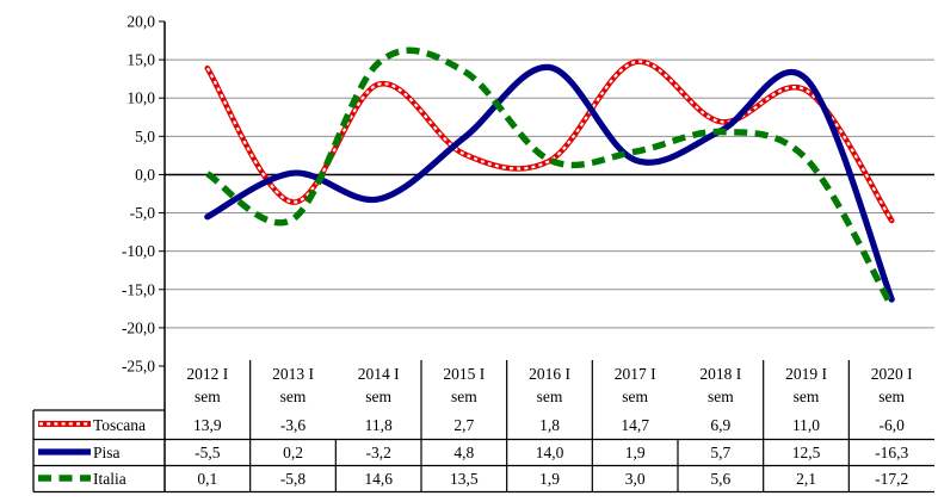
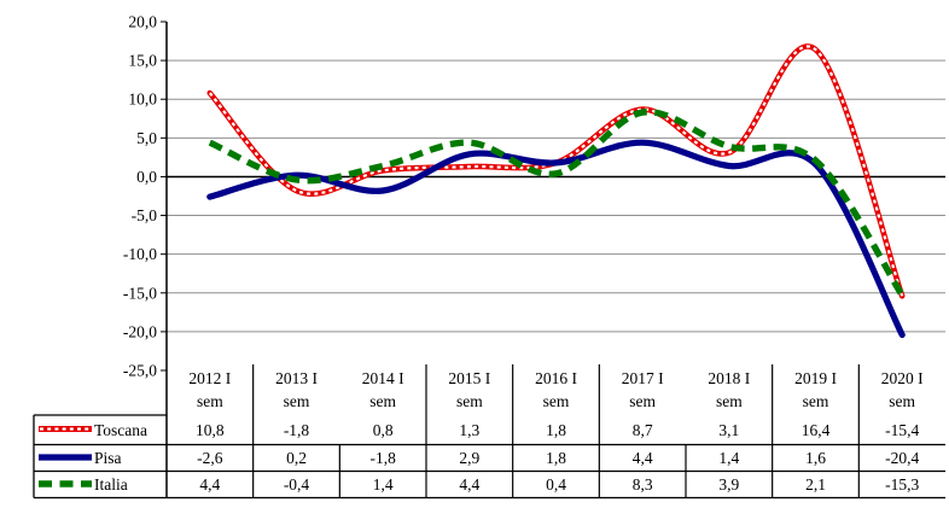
Toscana/2012 I sem: 13,9 -> 10,8
Pisa/2012 I sem: -5,5 -> -2,6
Italia/2012 I sem: 0,1 -> 4,4
Toscana/2013 I sem: -3,6 -> -1,8
Italia/2013 I sem: -5,8 -> -0,4
Toscana/2014 I sem: 11,8 -> 0,8
Pisa/2014 I sem: -3,2 -> -1,8
Italia/2014 I sem: 14,6 -> 1,4
Toscana/2015 I sem: 2,7 -> 1,3
Pisa/2015 I sem: 4,8 -> 2,9
Italia/2015 I sem: 13,5 -> 4,4
Pisa/2016 I sem: 14,0 -> 1,8
Italia/2016 I sem: 1,9 -> 0,4
Toscana/2017 I sem: 14,7 -> 8,7
Pisa/2017 I sem: 1,9 -> 4,4
Italia/2017 I sem: 3,0 -> 8,3
Toscana/2018 I sem: 6,9 -> 3,1
Pisa/2018 I sem: 5,7 -> 1,4
Italia/2018 I sem: 5,6 -> 3,9
Toscana/2019 I sem: 11,0 -> 16,4
Pisa/2019 I sem: 12,5 -> 1,6
Toscana/2020 I sem: -6,0 -> -15,4
Pisa/2020 I sem: -16,3 -> -20,4
Italia/2020 I sem: -17,2 -> -15,3
